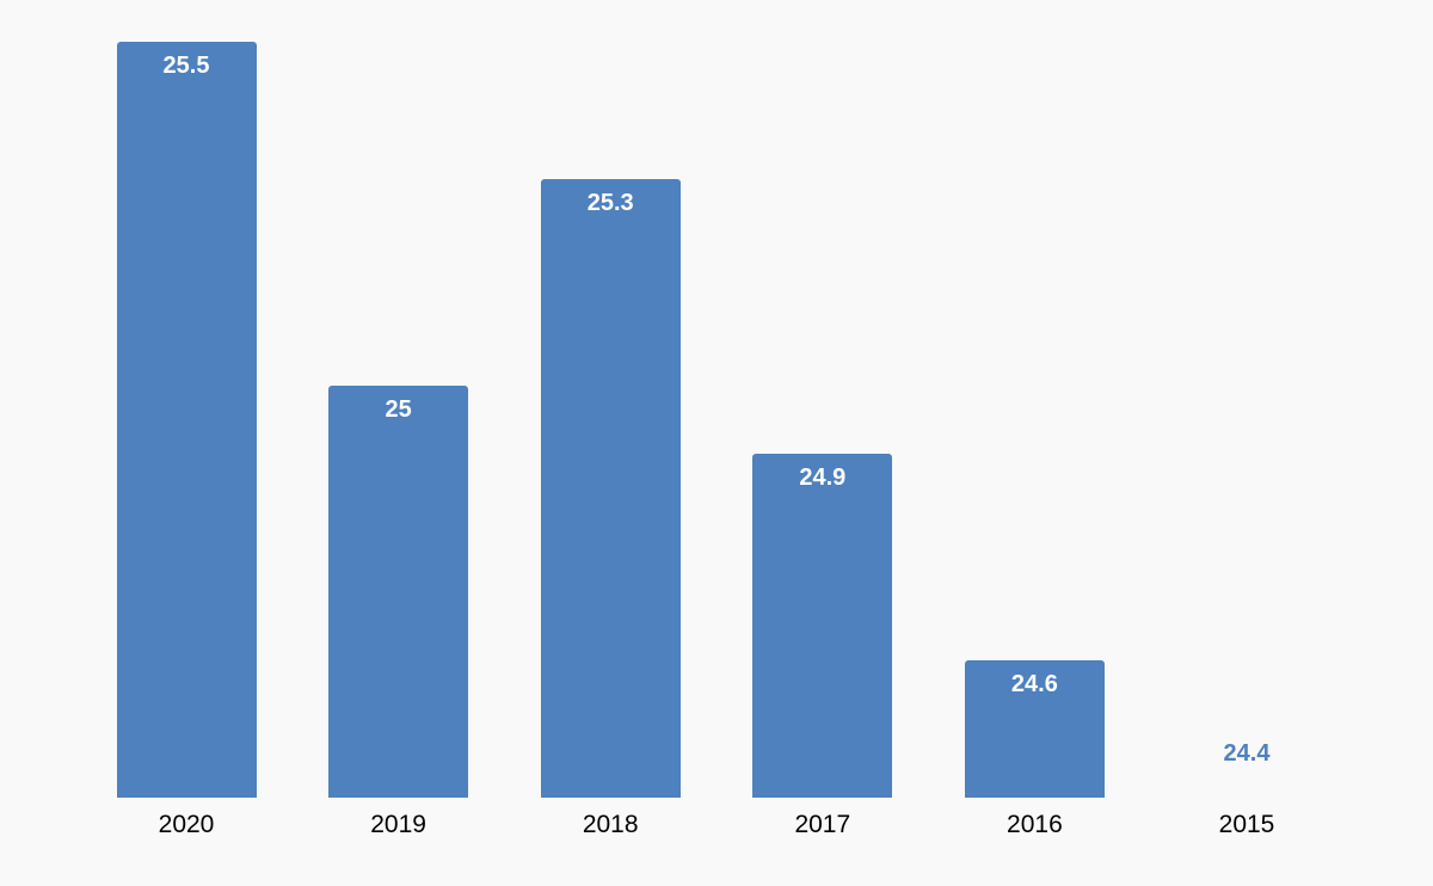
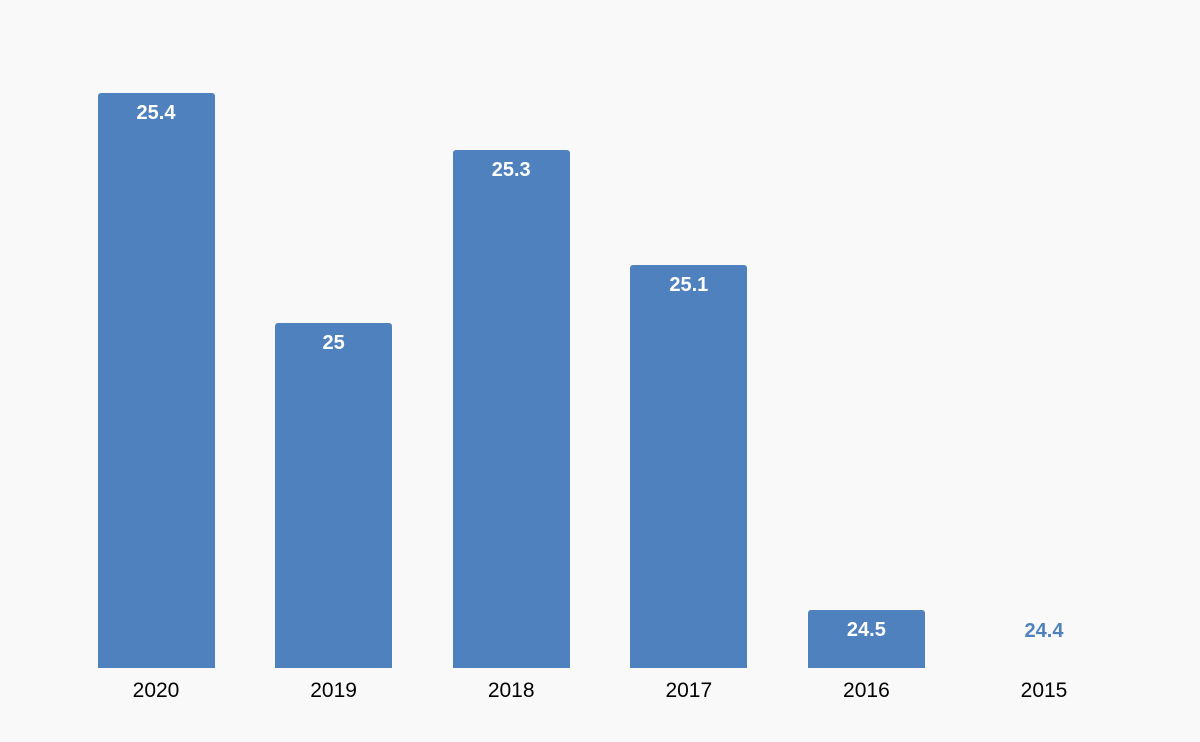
2020: 25.5 -> 25.4
2017: 24.9 -> 25.1
2016: 24.6 -> 24.5
